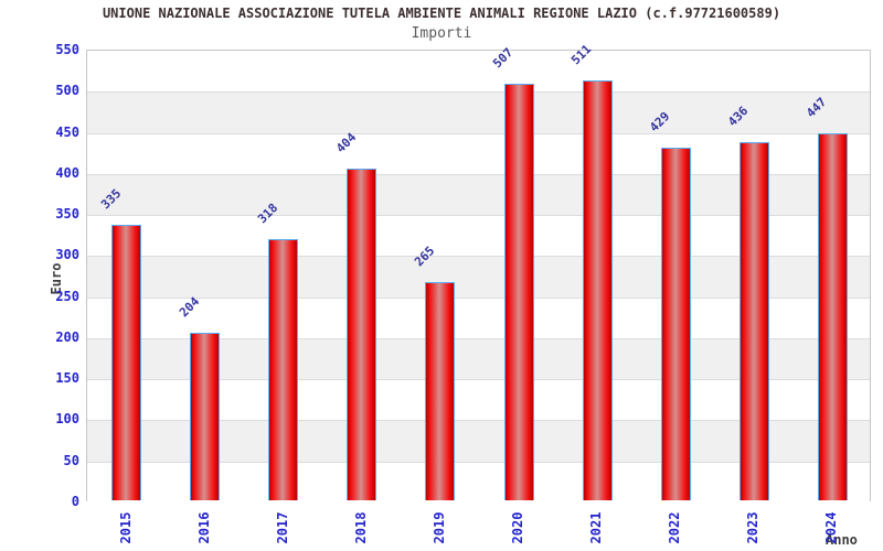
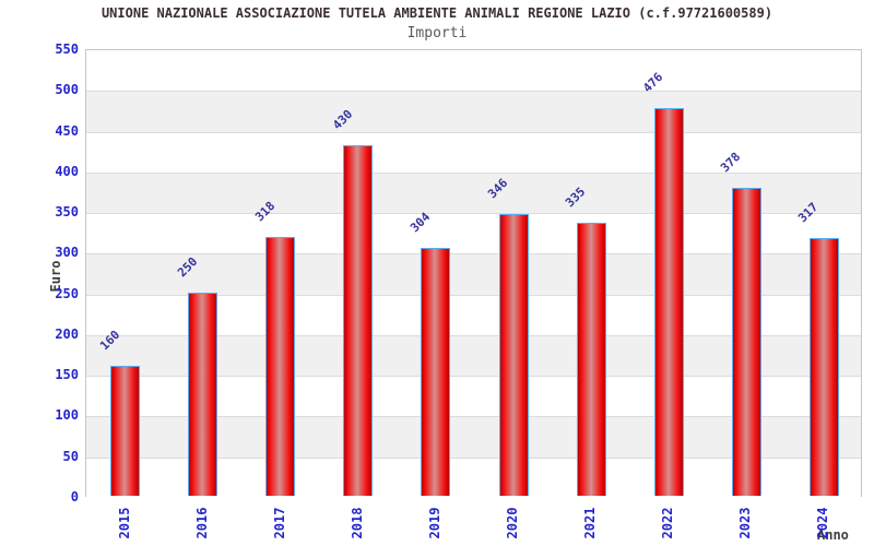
2015: 335 -> 160
2016: 204 -> 250
2018: 404 -> 430
2019: 265 -> 304
2020: 507 -> 346
2021: 511 -> 335
2022: 429 -> 476
2023: 436 -> 378
2024: 447 -> 317
